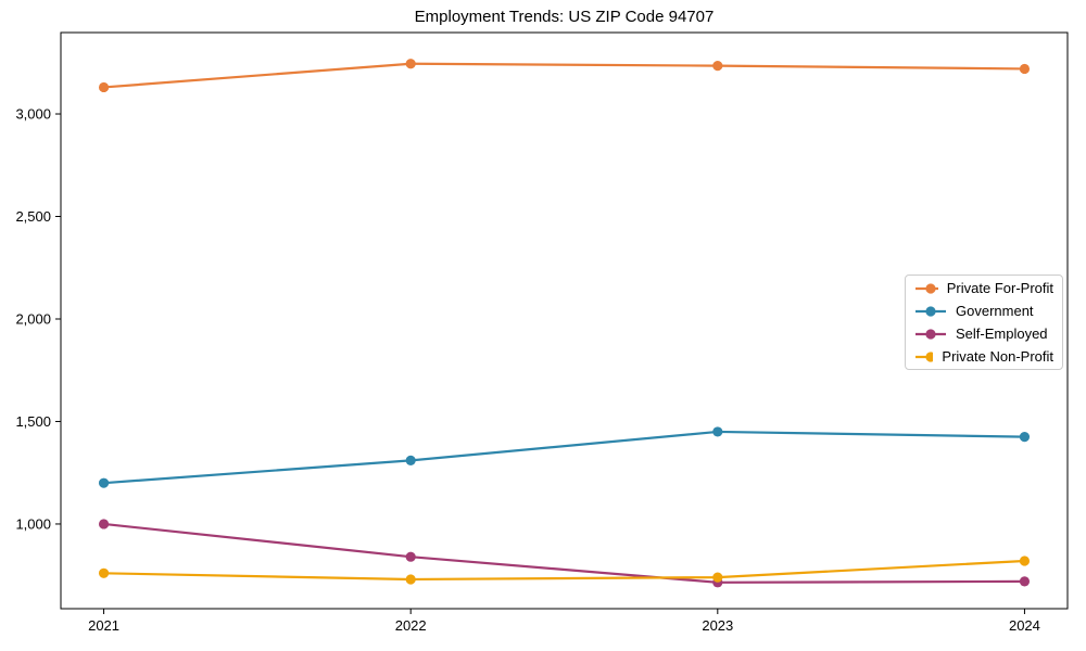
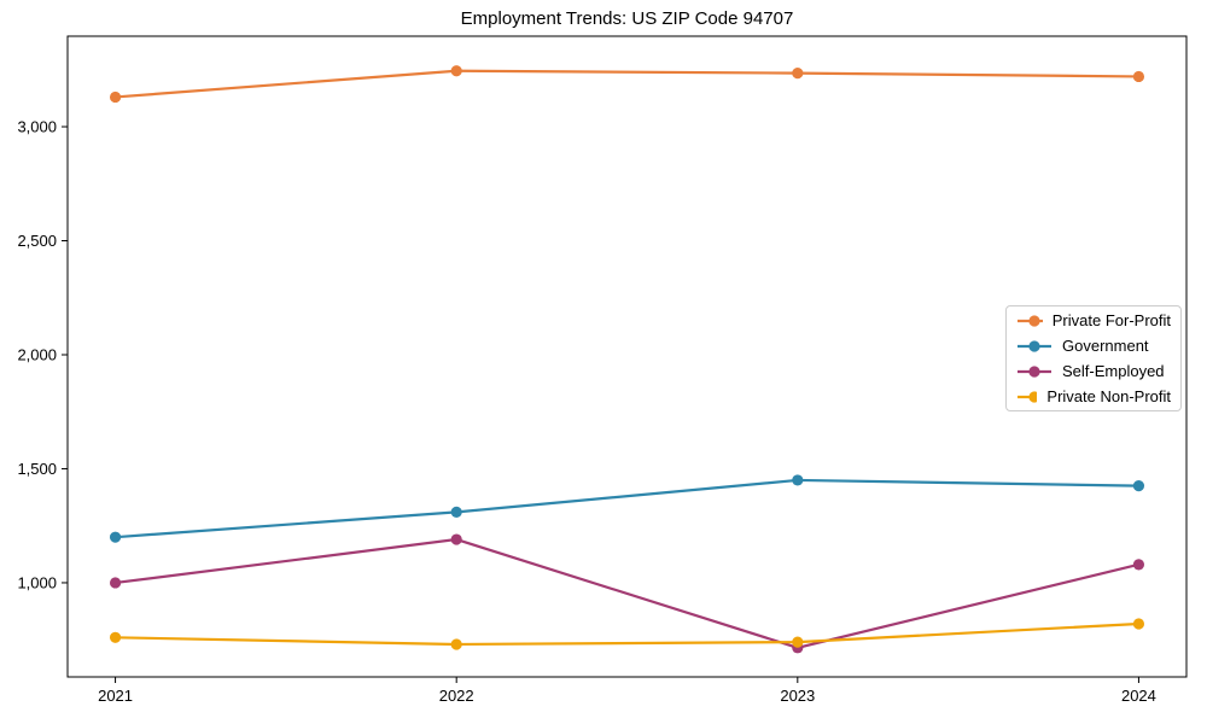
Self-Employed/2022: 840 -> 1190
Self-Employed/2024: 720 -> 1080
